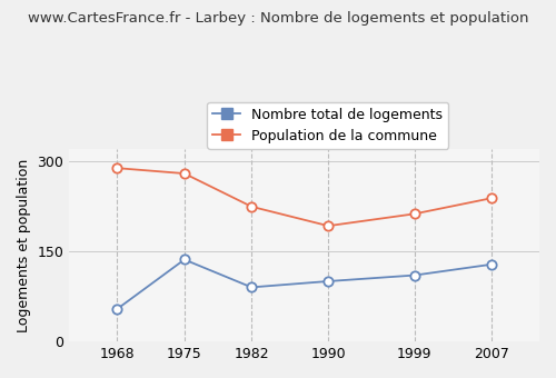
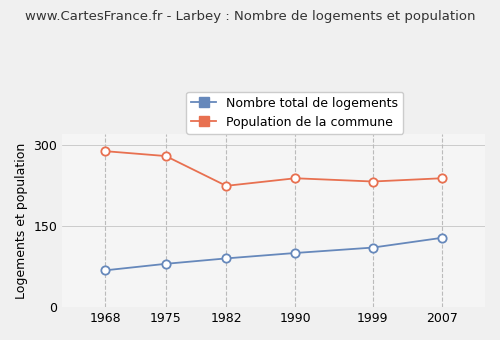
Nombre total de logements/1968: 54 -> 68
Nombre total de logements/1975: 136 -> 80
Population de la commune/1990: 192 -> 238
Population de la commune/1999: 212 -> 232
